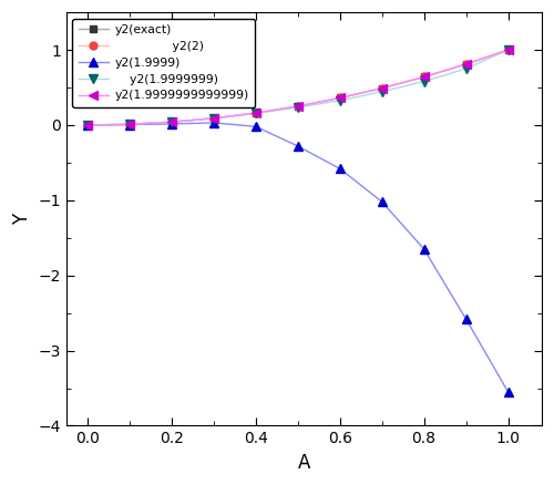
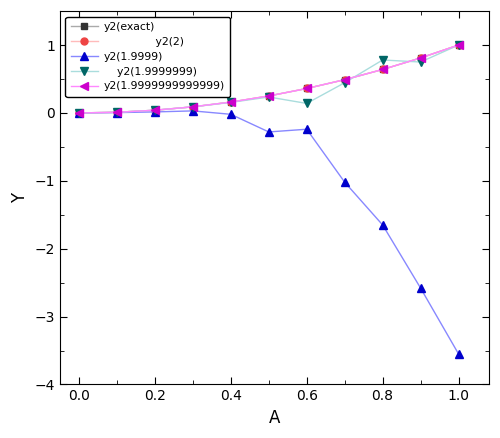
y2(1.9999)/0.6: -0.58 -> -0.24
y2(1.9999999)/0.6: 0.33 -> 0.14
y2(1.9999999)/0.8: 0.58 -> 0.78
